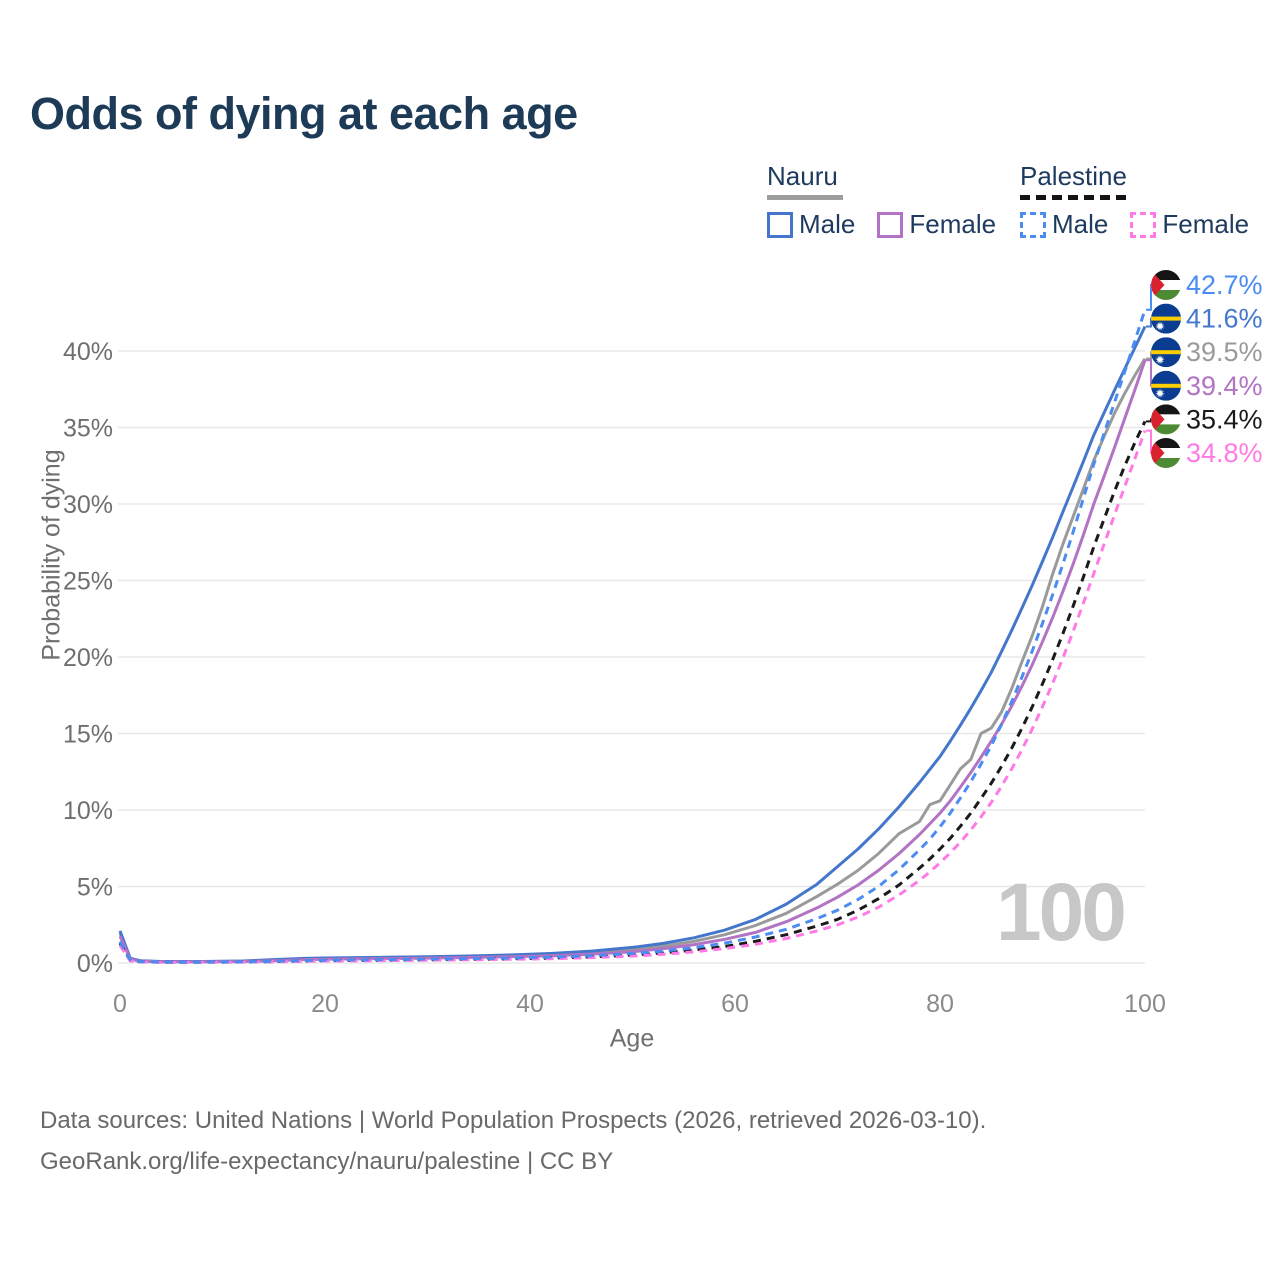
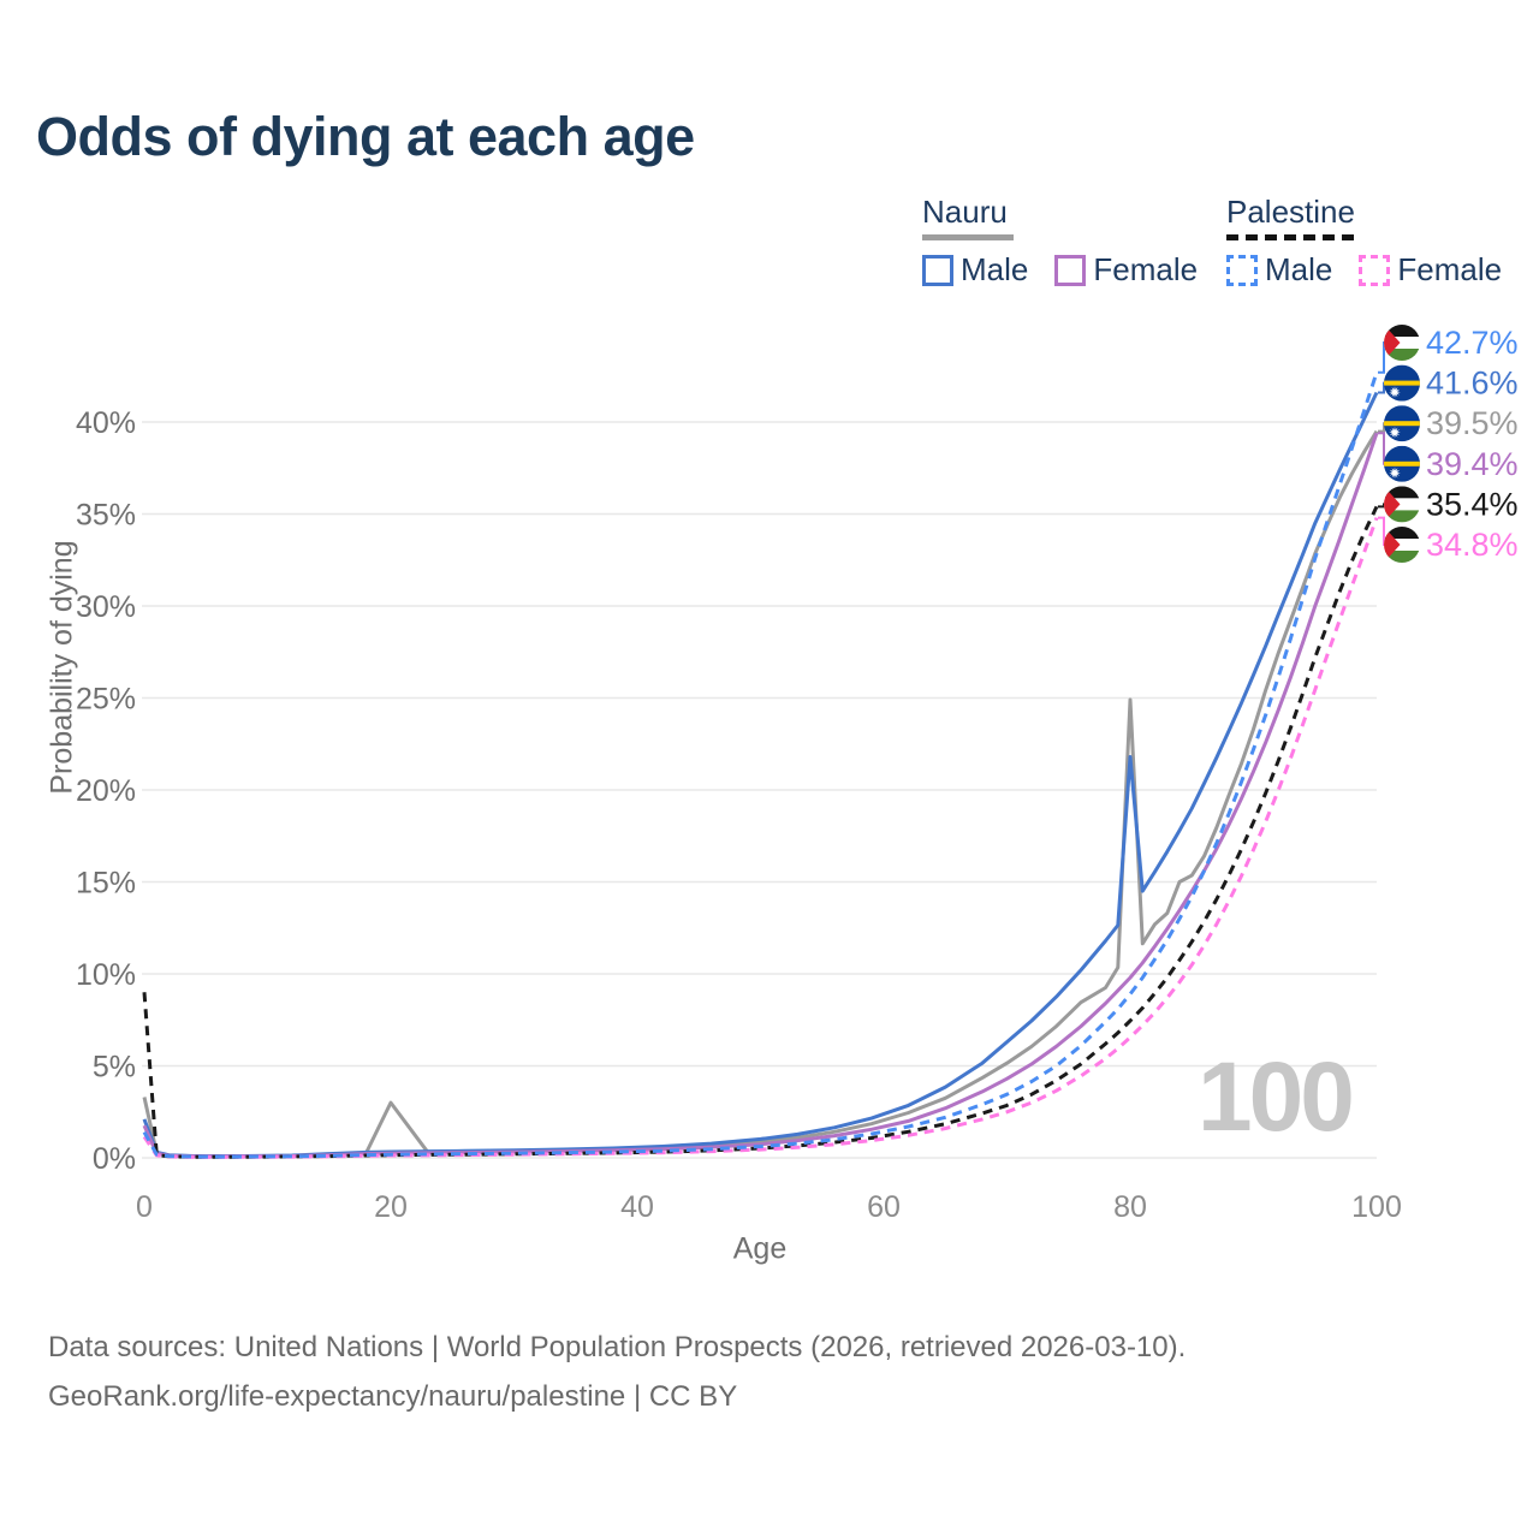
Nauru/0: 1.9% -> 3.3%
Palestine/0: 1.3% -> 9.0%
Nauru/20: 0.3% -> 3.0%
Nauru/80: 10.6% -> 24.9%
Nauru Male/80: 13.5% -> 21.8%
